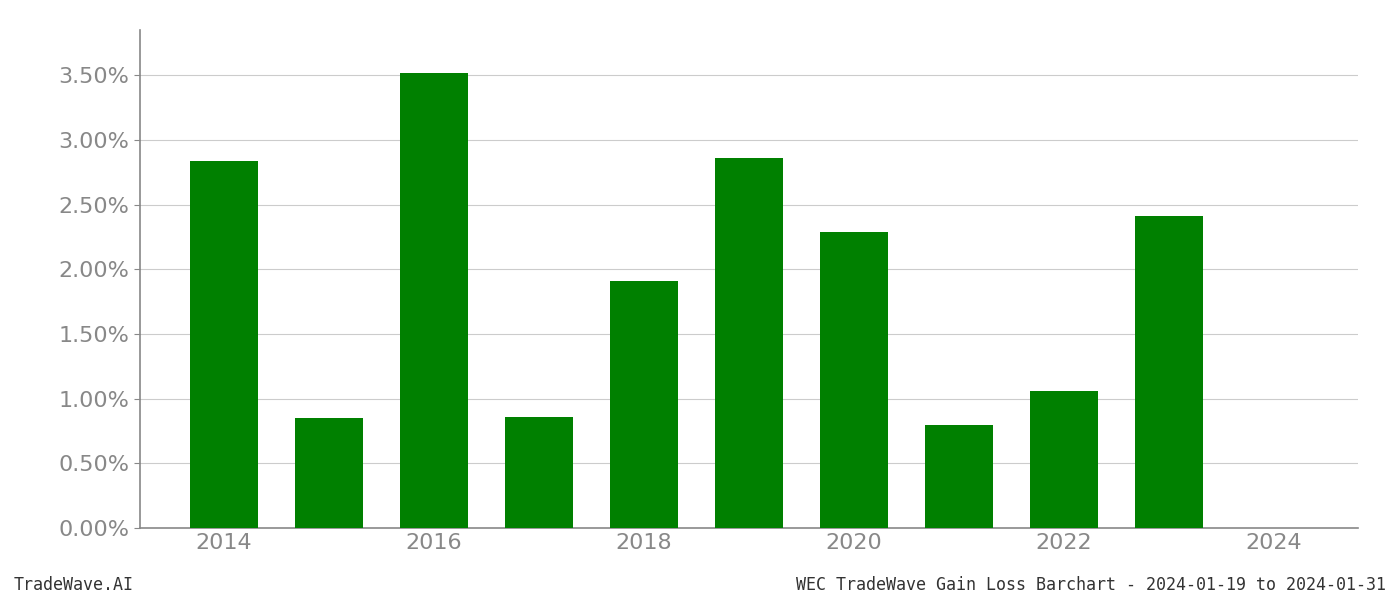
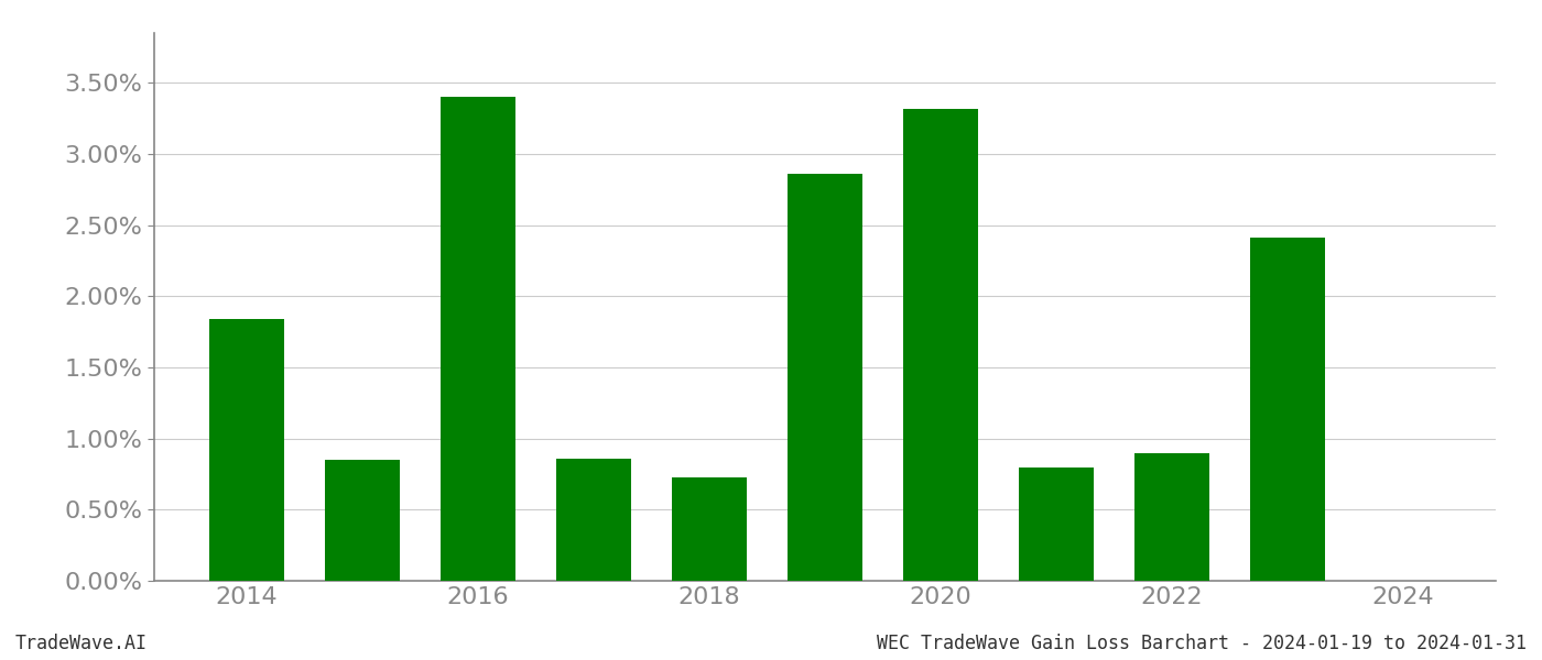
2014: 2.84% -> 1.84%
2016: 3.52% -> 3.40%
2018: 1.91% -> 0.73%
2020: 2.29% -> 3.32%
2022: 1.06% -> 0.90%
